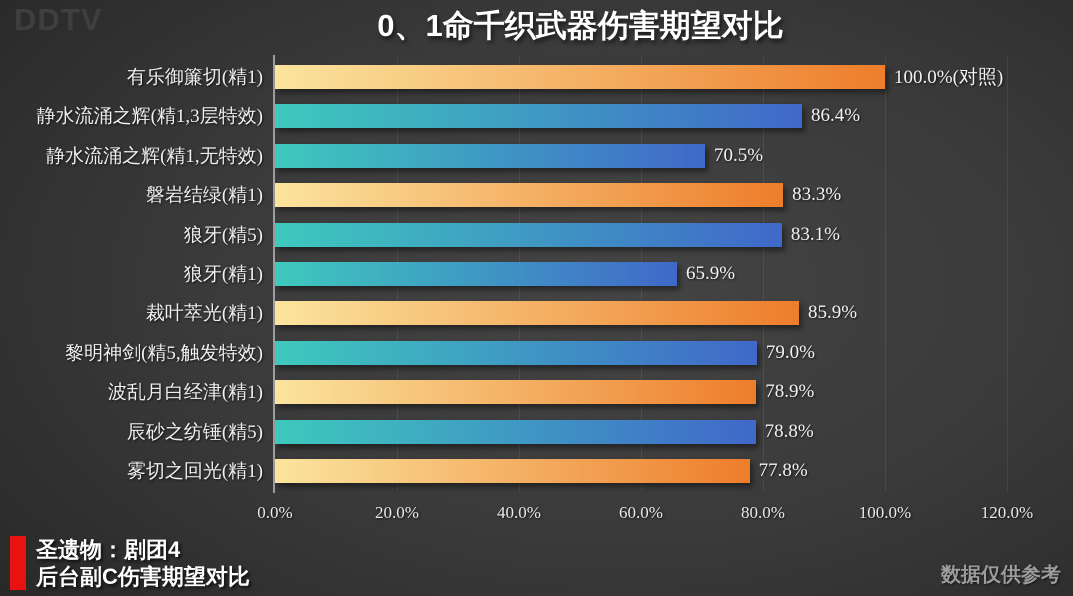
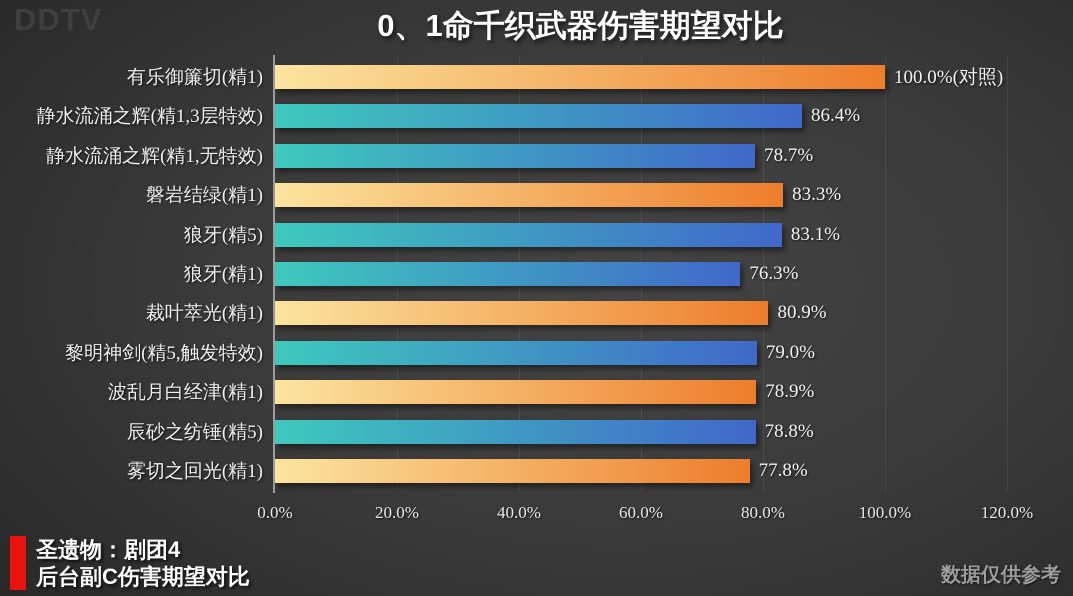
静水流涌之辉(精1,无特效): 70.5% -> 78.7%
狼牙(精1): 65.9% -> 76.3%
裁叶萃光(精1): 85.9% -> 80.9%
